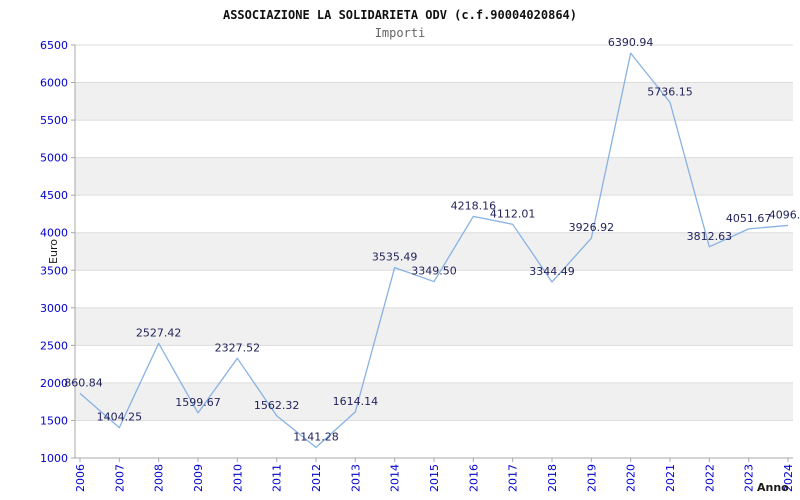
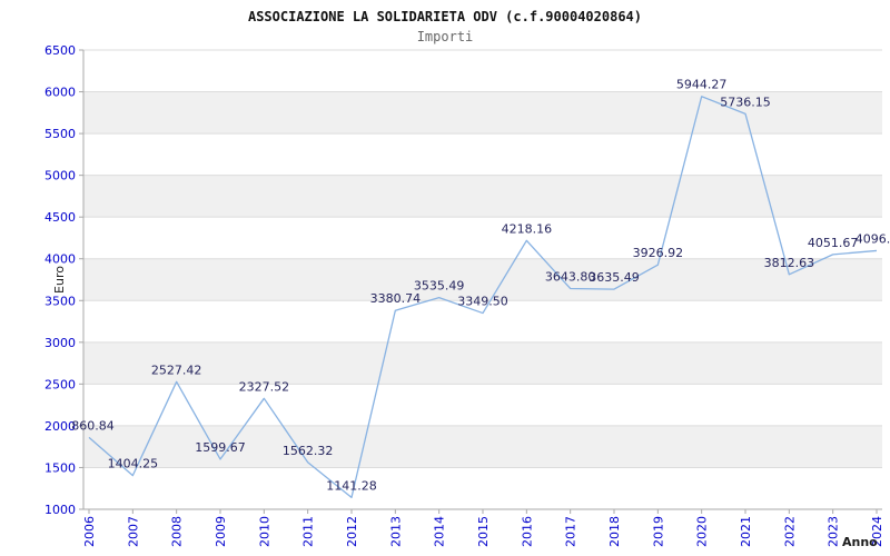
2013: 1614.14 -> 3380.74
2017: 4112.01 -> 3643.80
2018: 3344.49 -> 3635.49
2020: 6390.94 -> 5944.27
